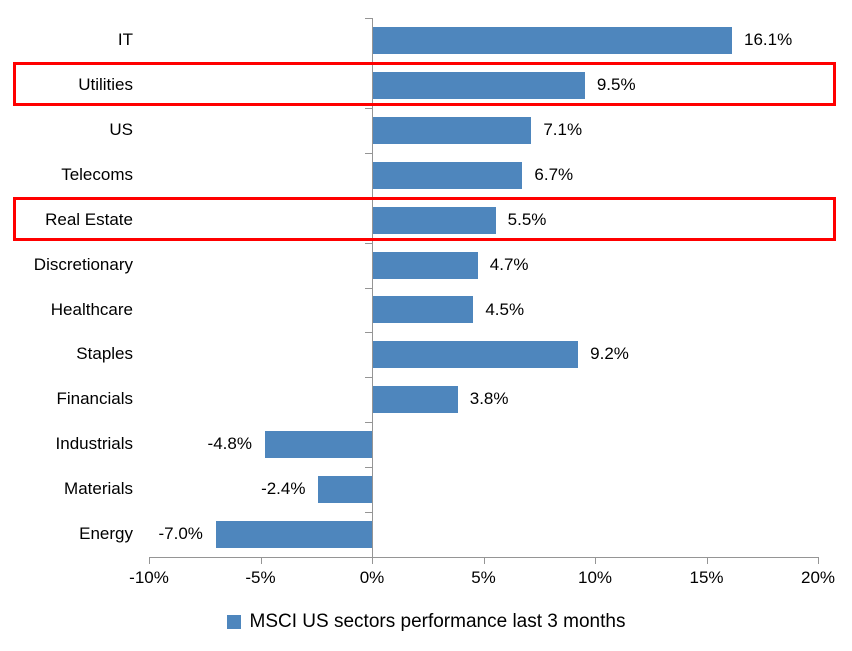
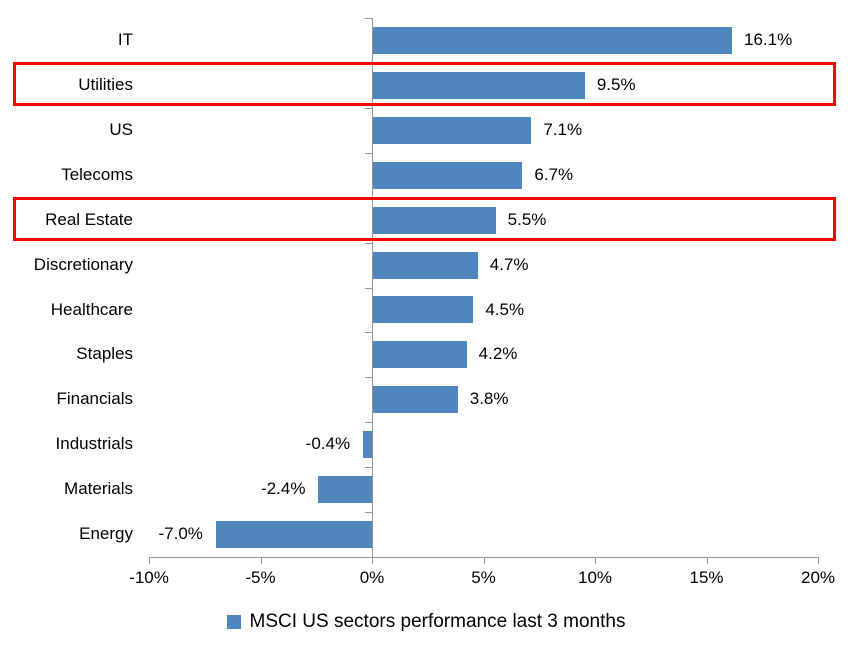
Staples: 9.2% -> 4.2%
Industrials: -4.8% -> -0.4%
